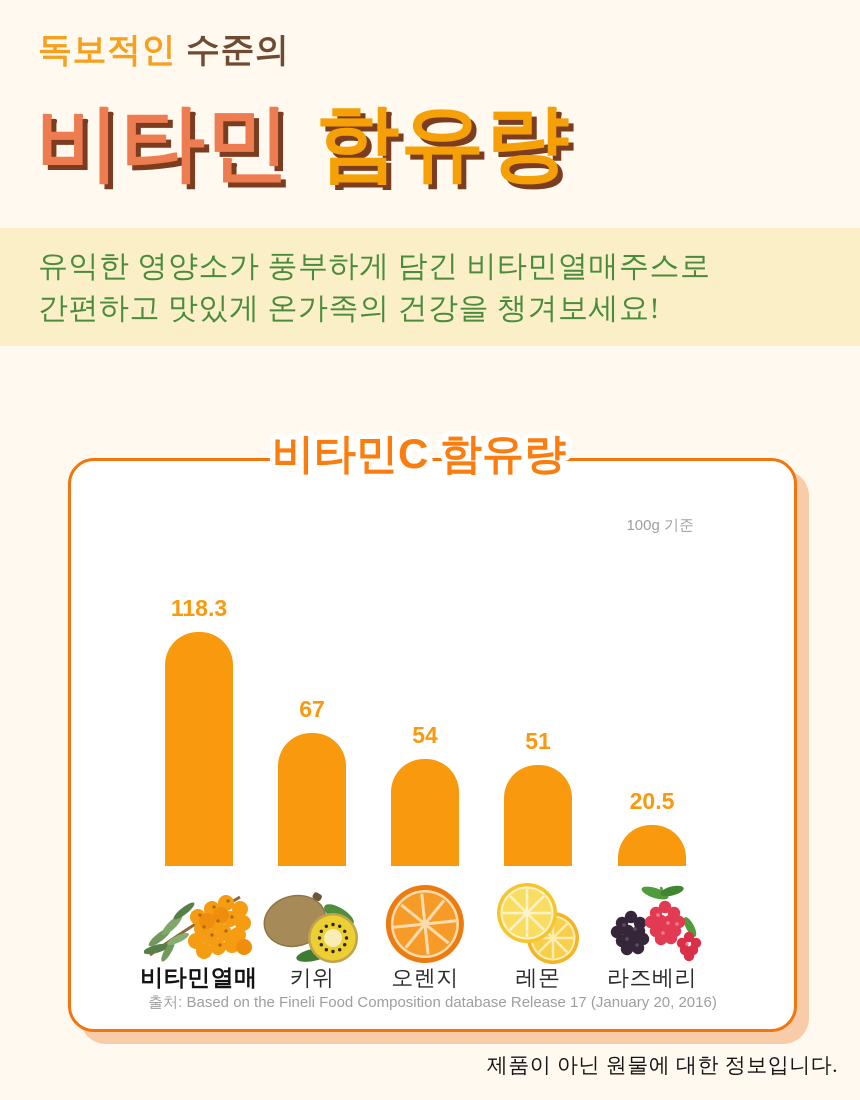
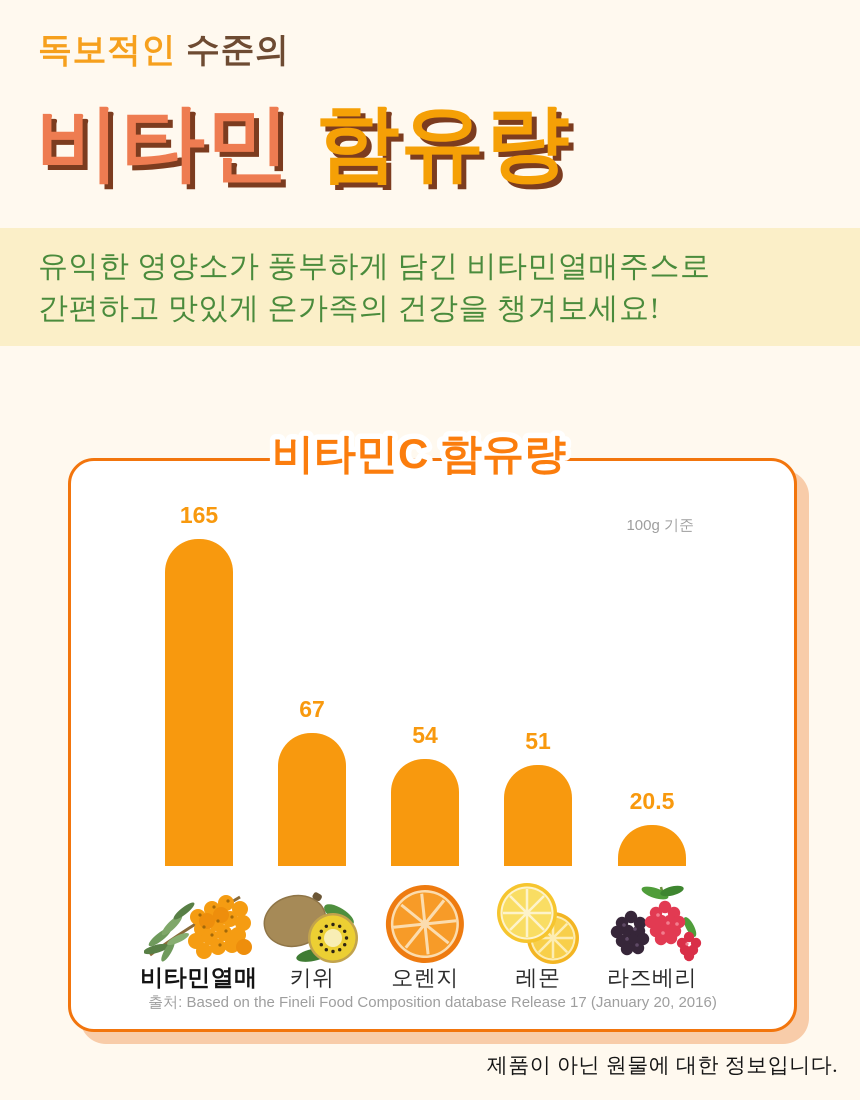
비타민열매: 118.3 -> 165
